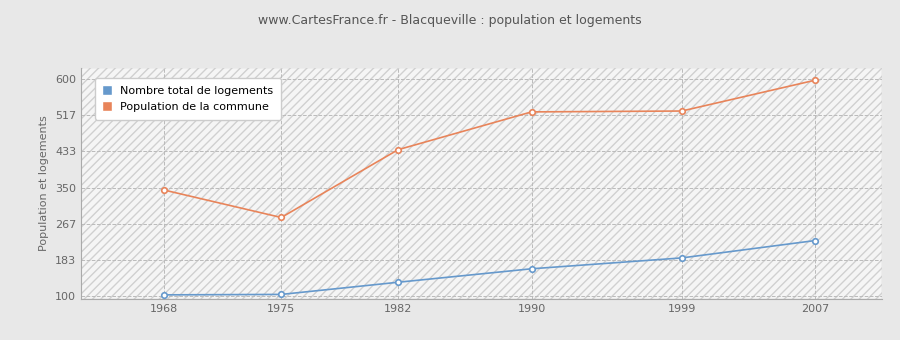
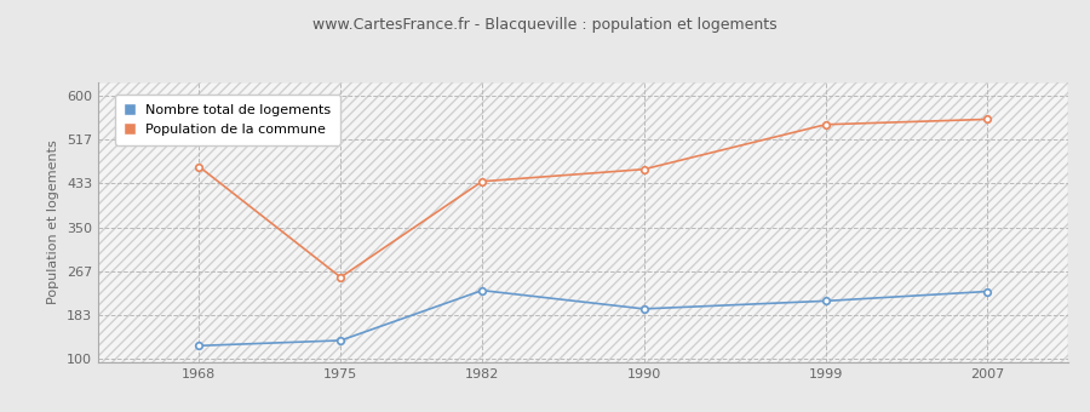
Nombre total de logements/1968: 103 -> 125
Population de la commune/1968: 344 -> 465
Nombre total de logements/1975: 104 -> 135
Population de la commune/1975: 281 -> 255
Nombre total de logements/1982: 132 -> 230
Nombre total de logements/1990: 163 -> 195
Population de la commune/1990: 524 -> 460
Nombre total de logements/1999: 188 -> 210
Population de la commune/1999: 526 -> 545
Population de la commune/2007: 597 -> 555
